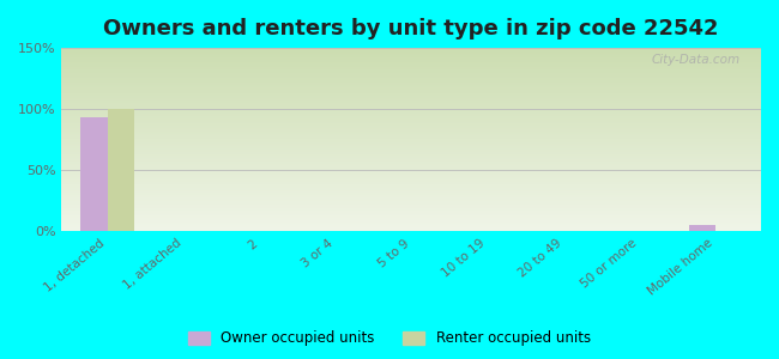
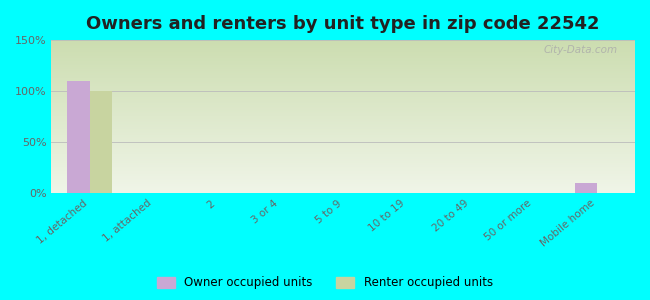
Owner occupied units/1, detached: 93% -> 110%
Owner occupied units/Mobile home: 5% -> 10%
